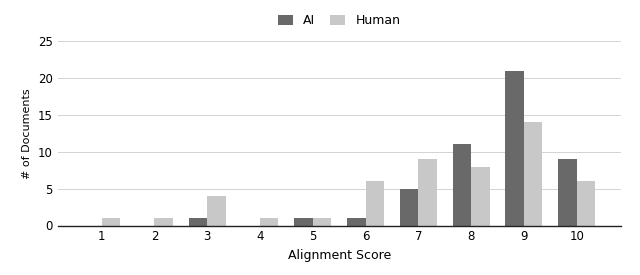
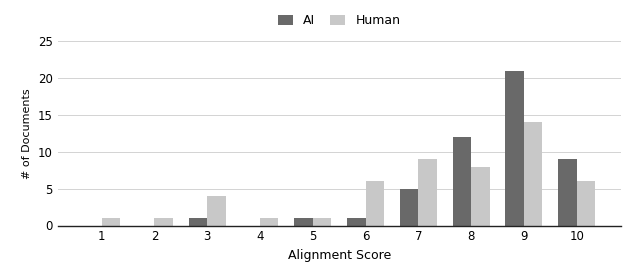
AI/8: 11 -> 12
